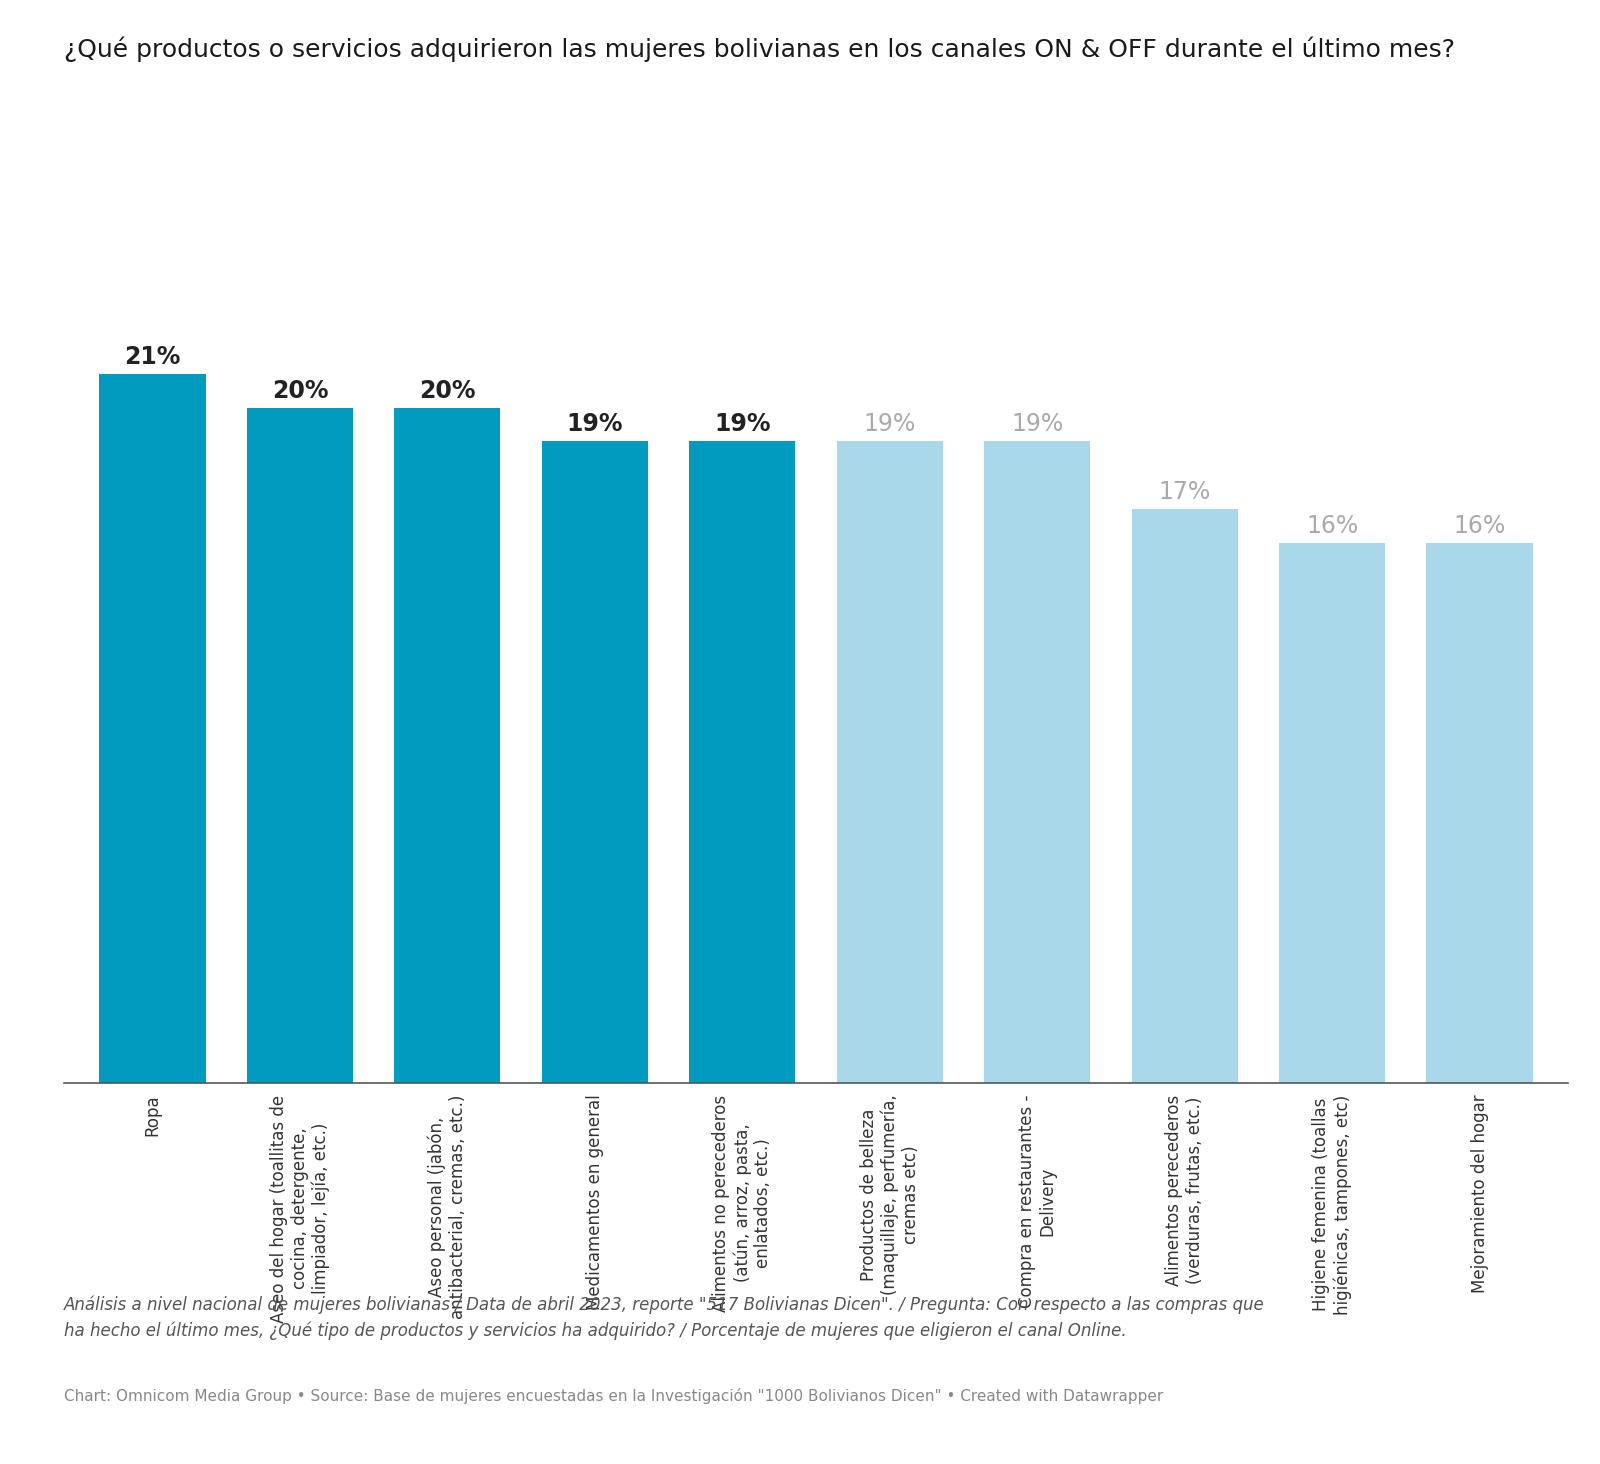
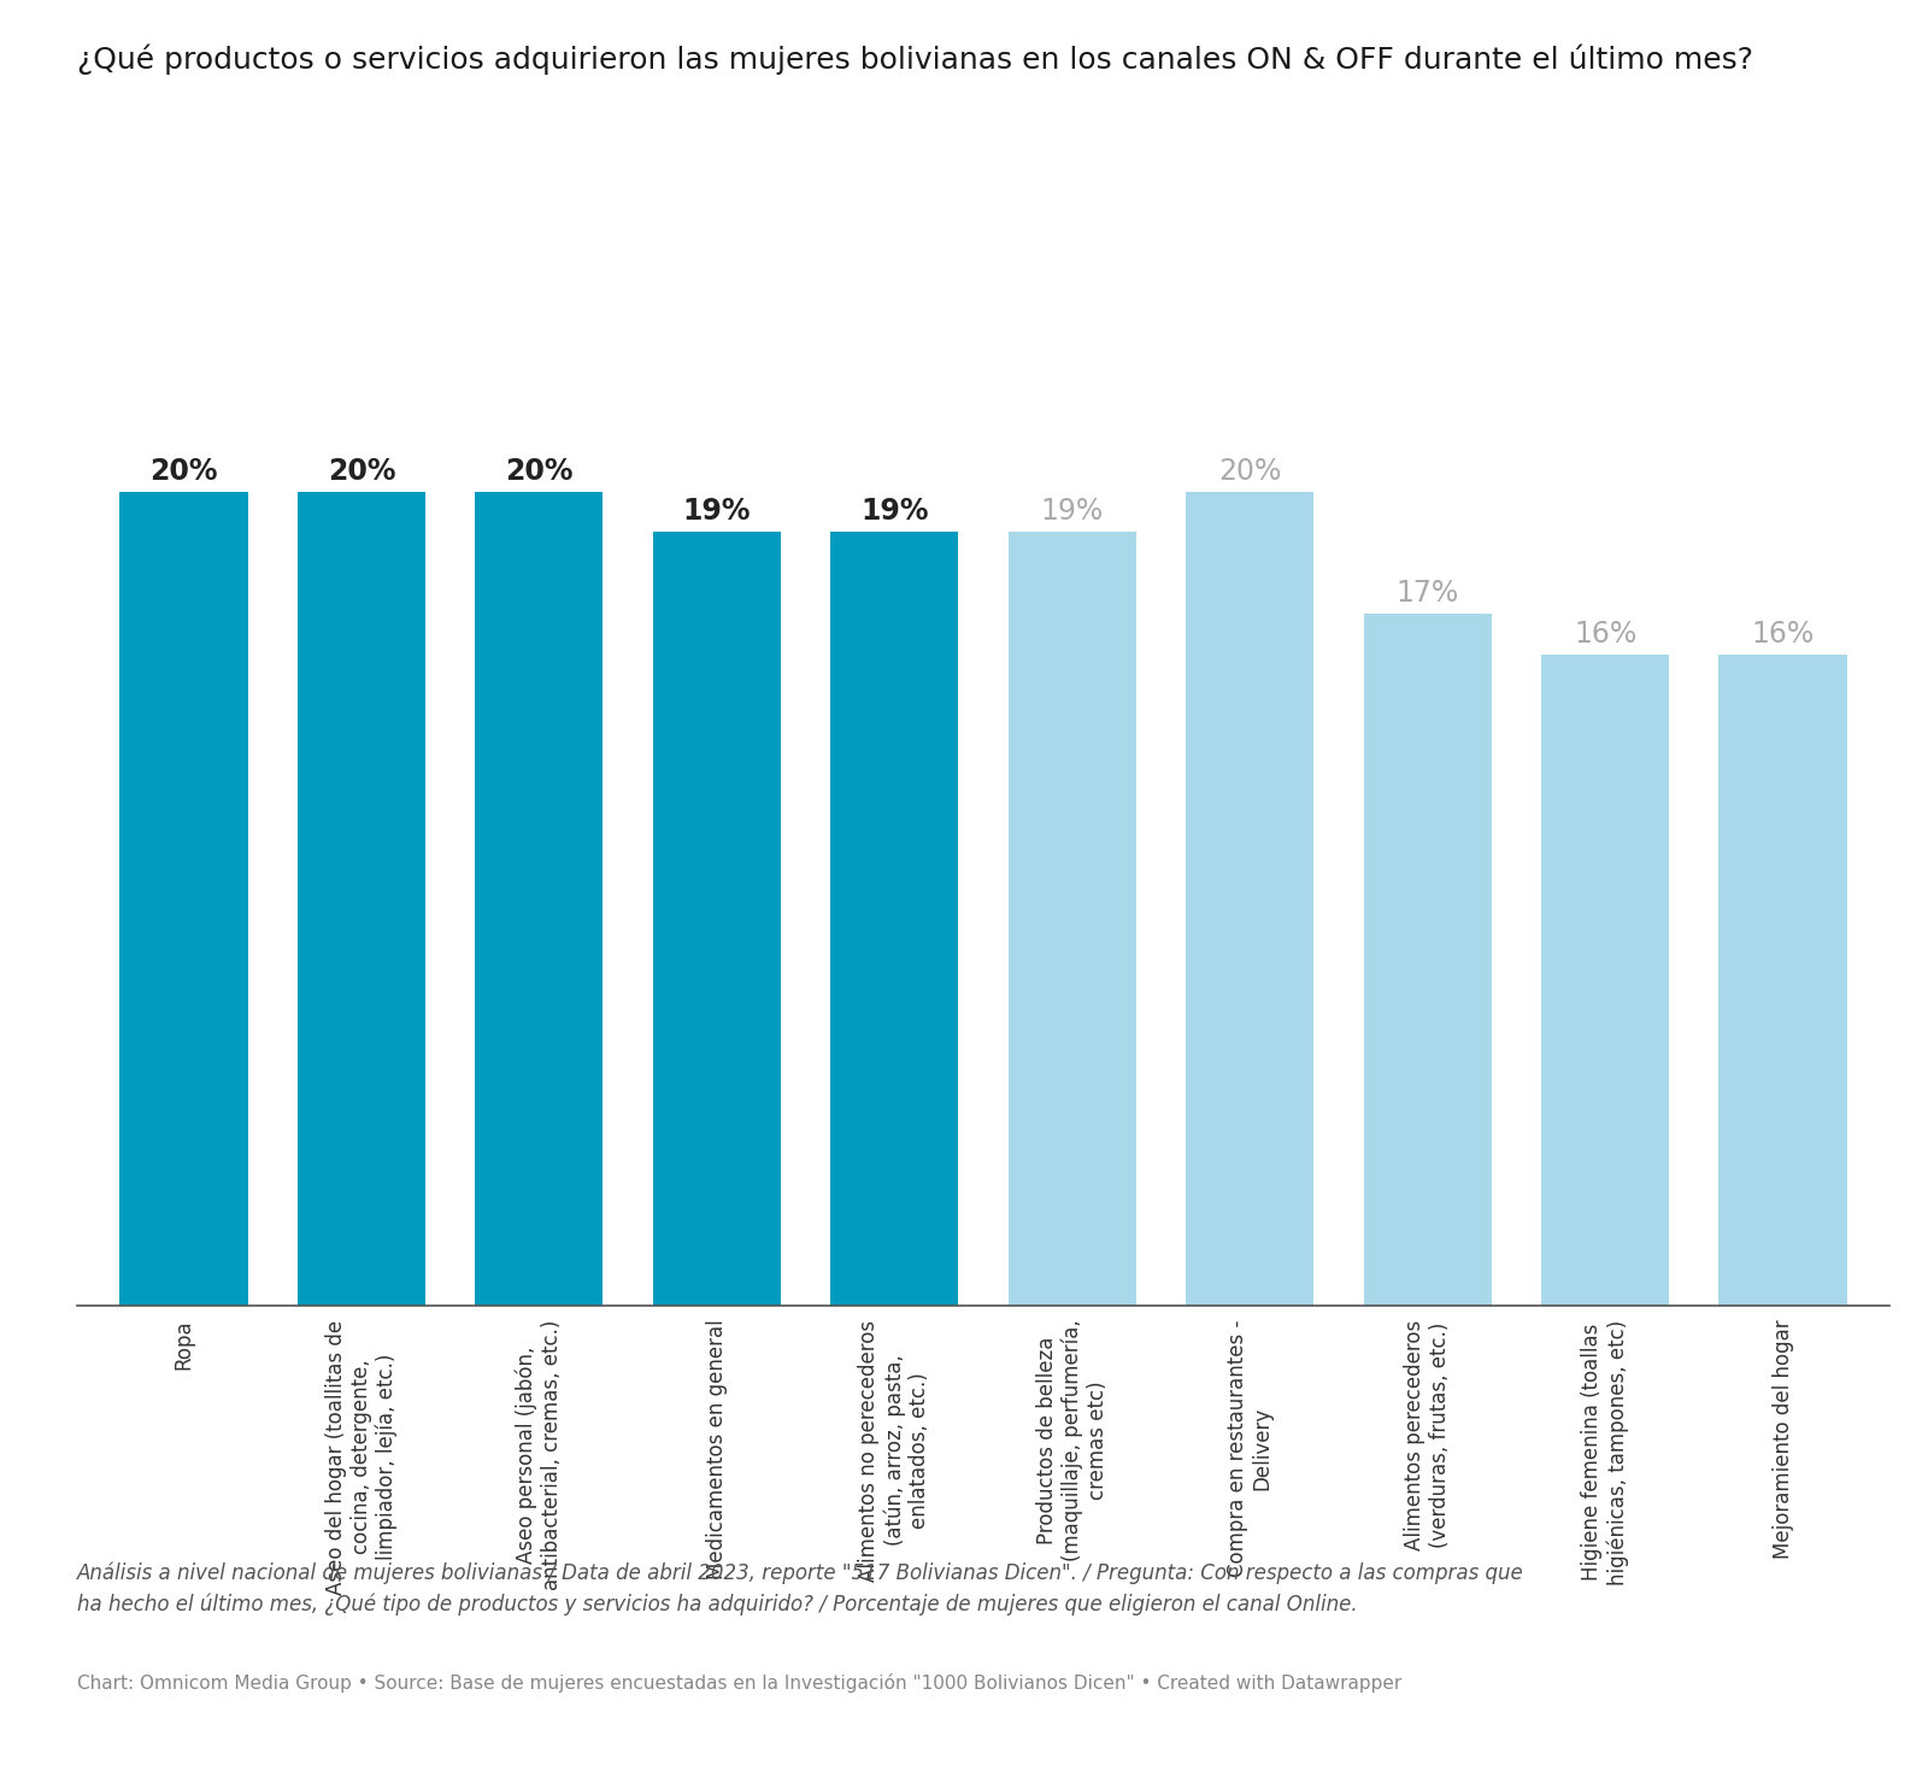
Ropa: 21% -> 20%
Compra en restaurantes - Delivery: 19% -> 20%
